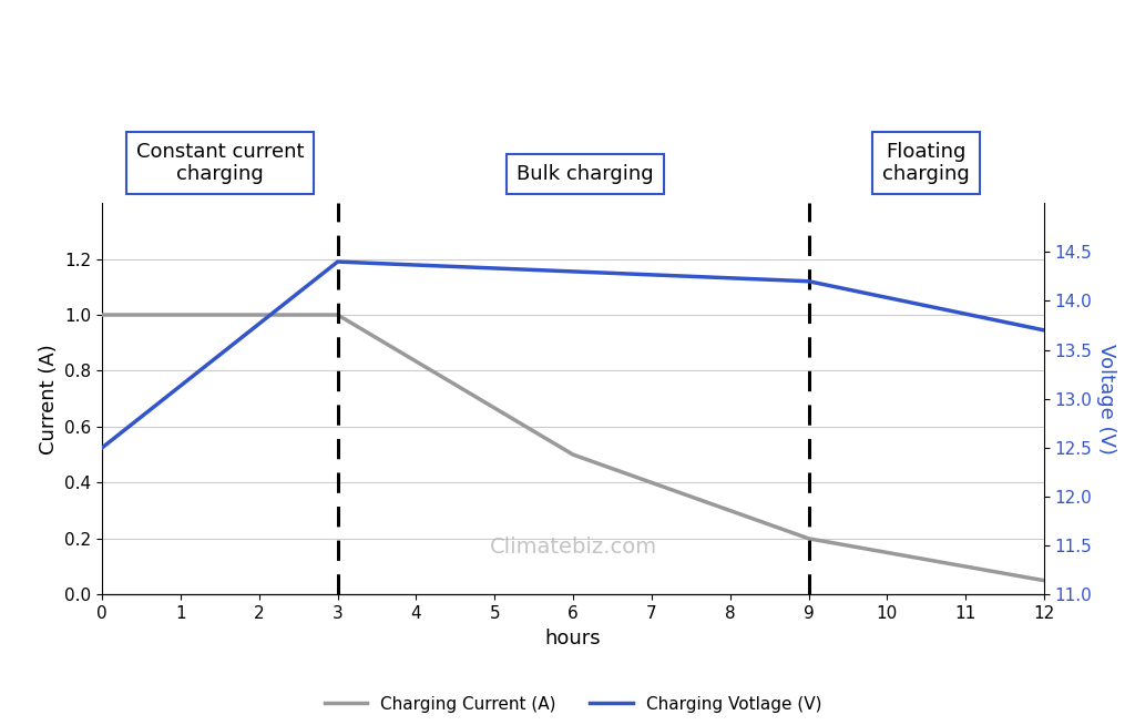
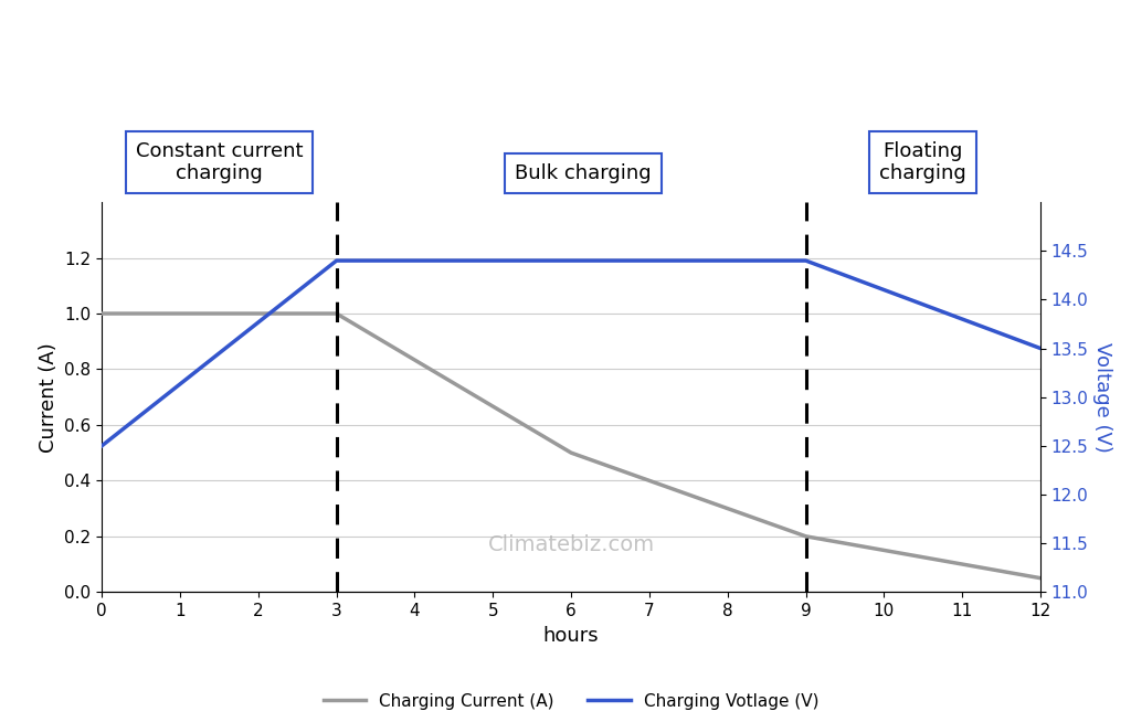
Charging Votlage (V)/9: 14.2 -> 14.4
Charging Votlage (V)/12: 13.7 -> 13.5
